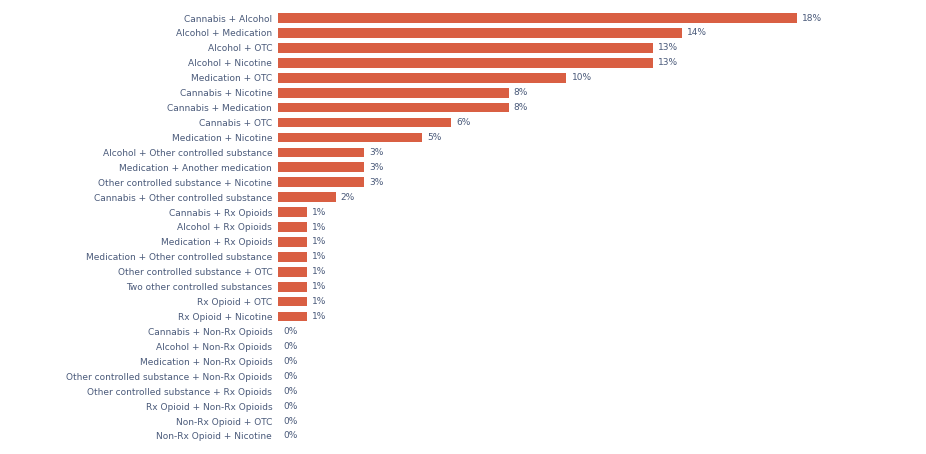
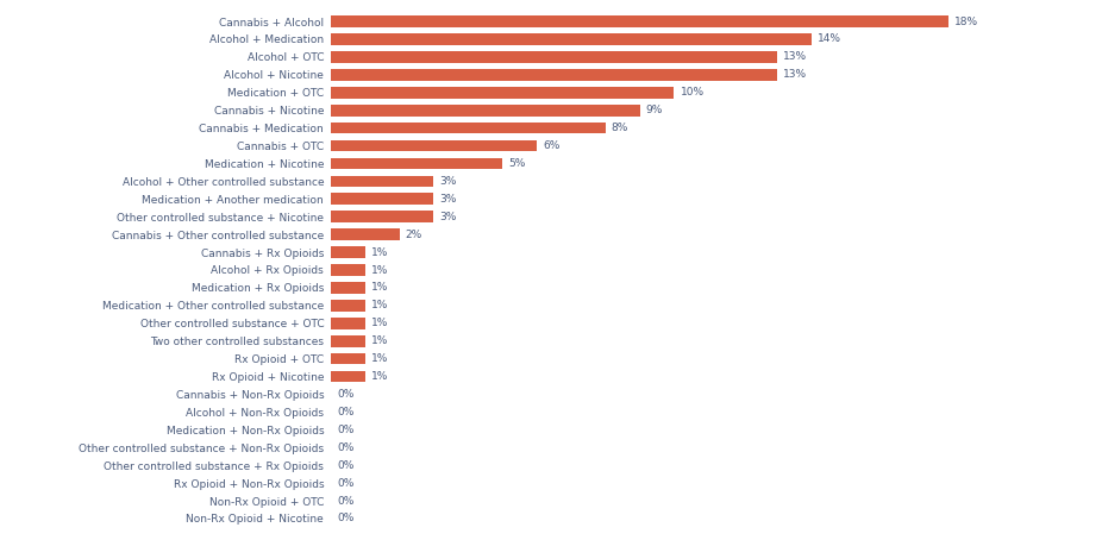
Cannabis + Nicotine: 8% -> 9%
